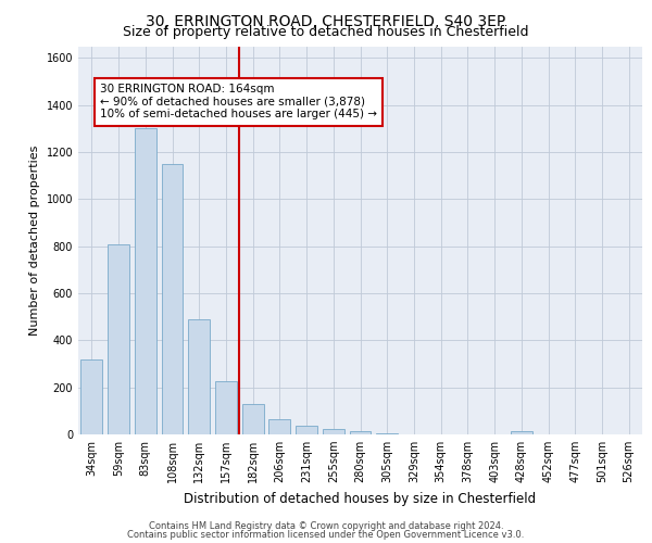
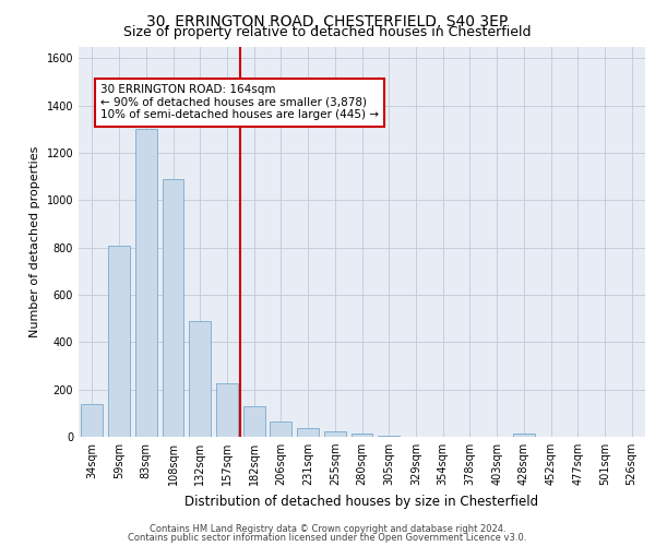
34sqm: 320 -> 140
108sqm: 1150 -> 1090
